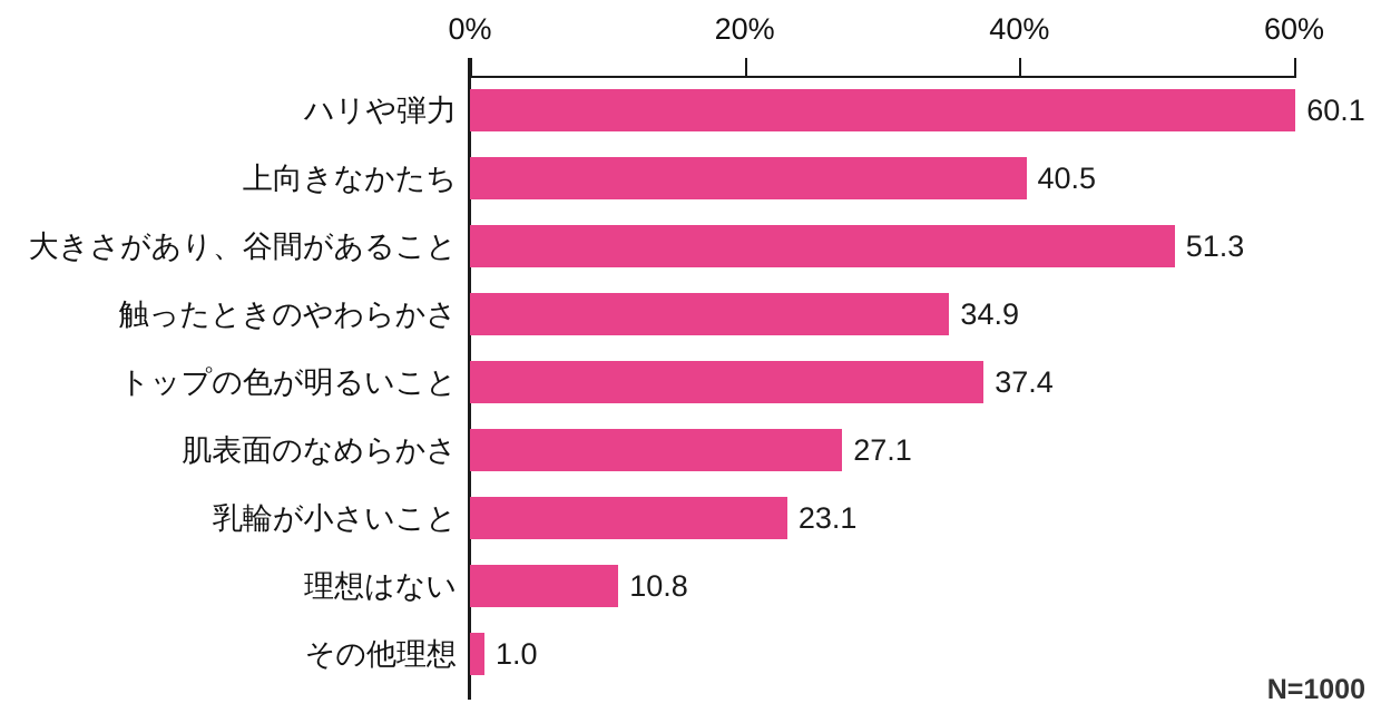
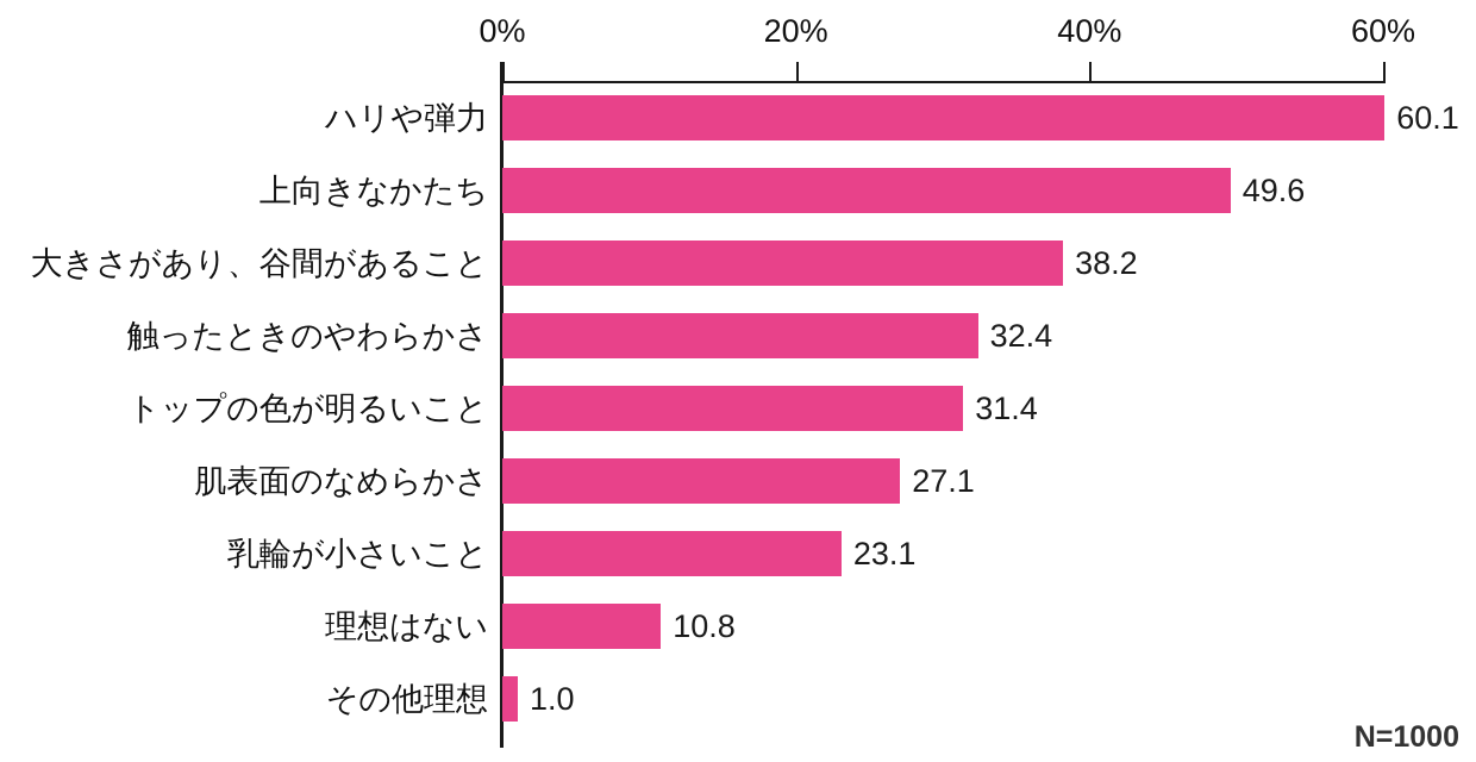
上向きなかたち: 40.5 -> 49.6
大きさがあり、谷間があること: 51.3 -> 38.2
触ったときのやわらかさ: 34.9 -> 32.4
トップの色が明るいこと: 37.4 -> 31.4
